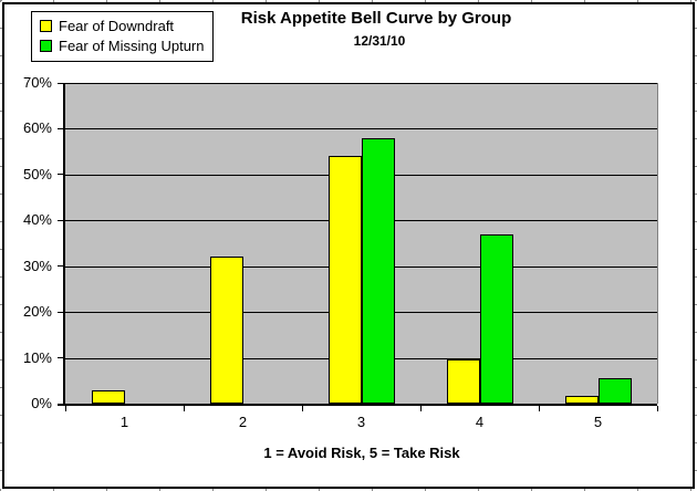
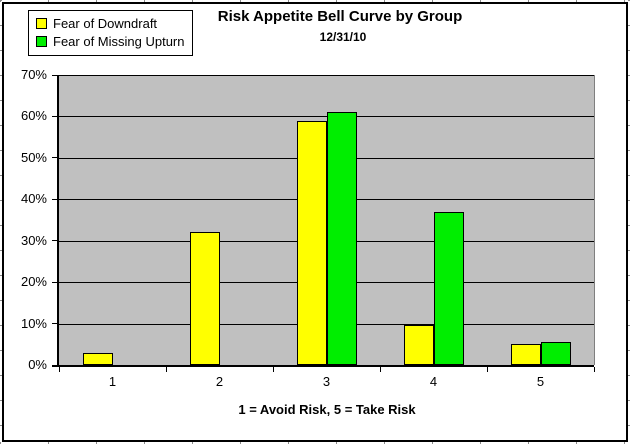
Fear of Downdraft/3: 54% -> 59%
Fear of Missing Upturn/3: 58% -> 61%
Fear of Downdraft/5: 2% -> 5%
